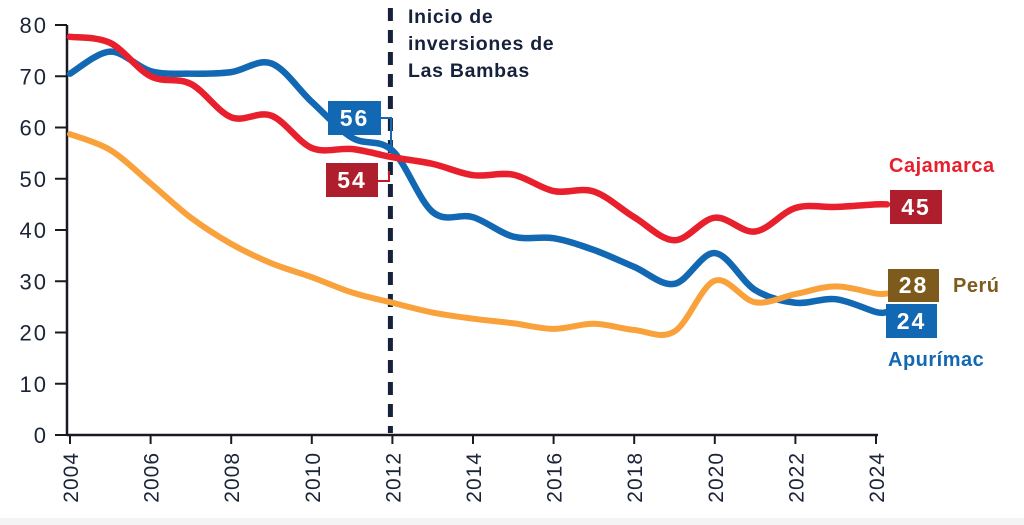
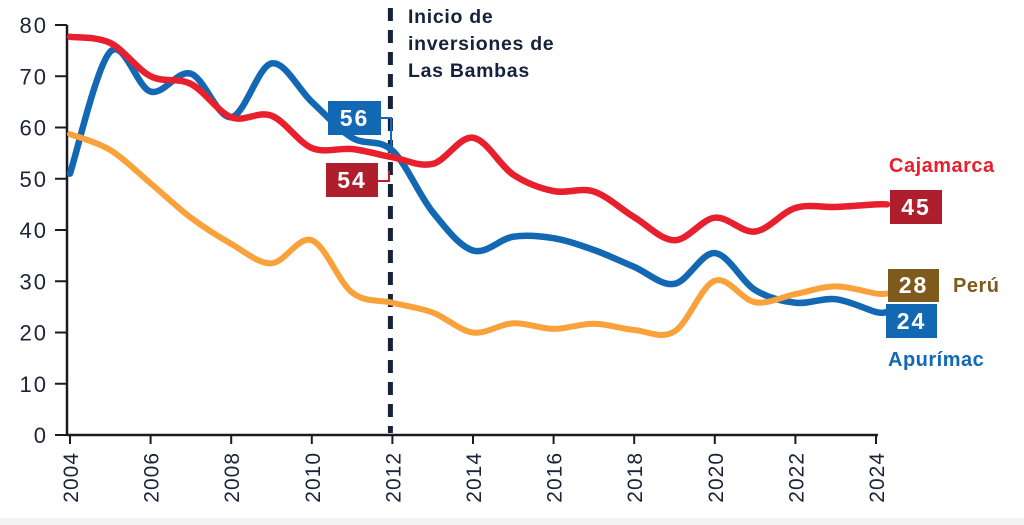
Apurímac/2004: 70 -> 51
Apurímac/2006: 71 -> 67
Apurímac/2008: 71 -> 62
Perú/2010: 31 -> 38
Cajamarca/2014: 51 -> 58
Perú/2014: 23 -> 20
Apurímac/2014: 42 -> 36
